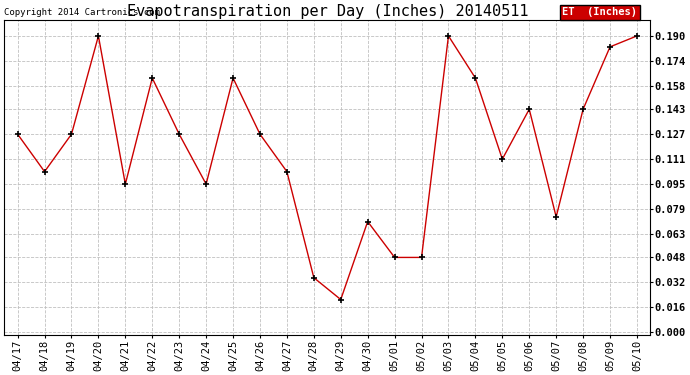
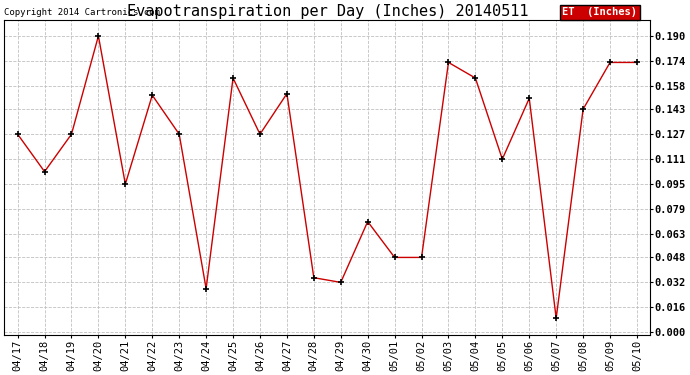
04/22: 0.163 -> 0.152
04/24: 0.095 -> 0.028
04/27: 0.103 -> 0.153
04/29: 0.021 -> 0.032
05/03: 0.190 -> 0.173
05/06: 0.143 -> 0.150
05/07: 0.074 -> 0.009
05/09: 0.183 -> 0.173
05/10: 0.190 -> 0.173
